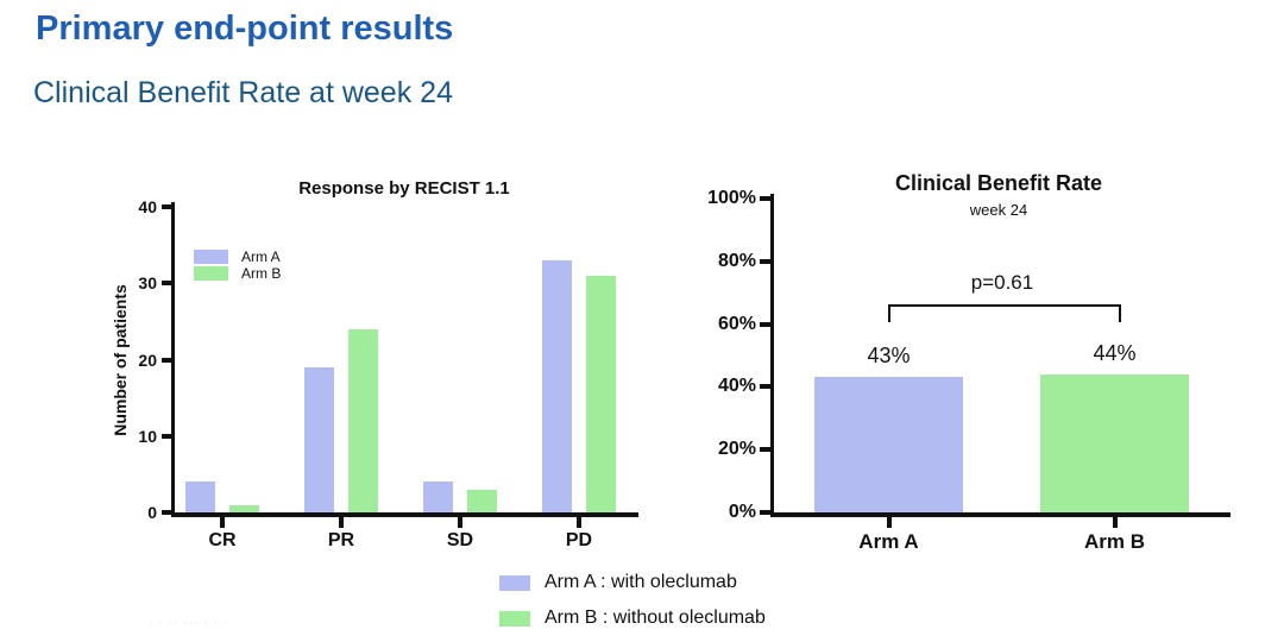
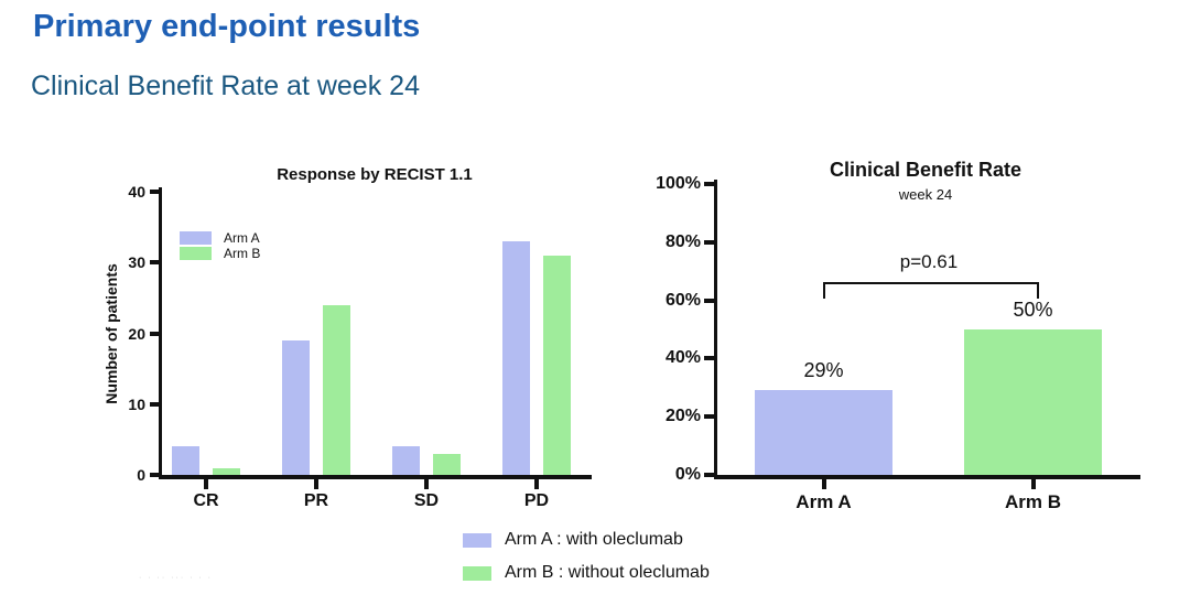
Clinical Benefit Rate/Arm A: 43% -> 29%
Clinical Benefit Rate/Arm B: 44% -> 50%
